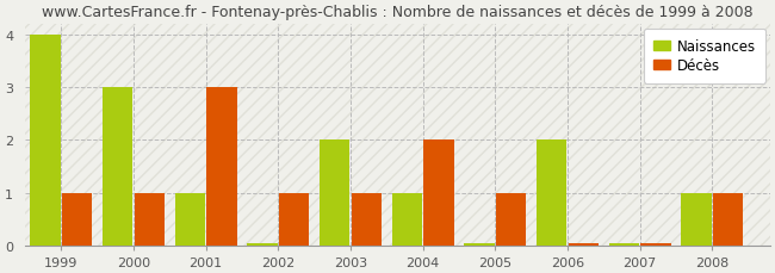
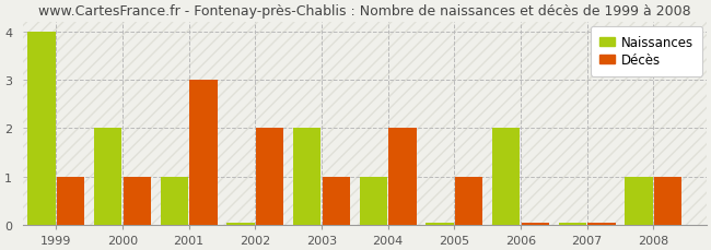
Naissances/2000: 3 -> 2
Décès/2002: 1 -> 2
